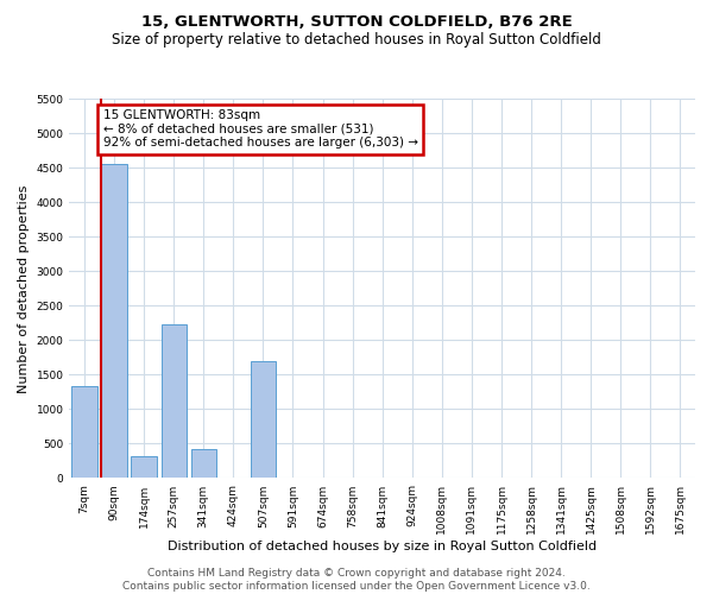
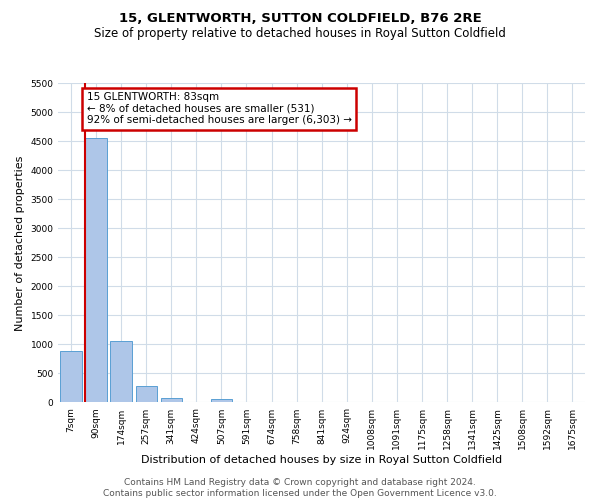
7sqm: 1340 -> 880
174sqm: 320 -> 1060
257sqm: 2240 -> 290
341sqm: 420 -> 80
507sqm: 1700 -> 60
